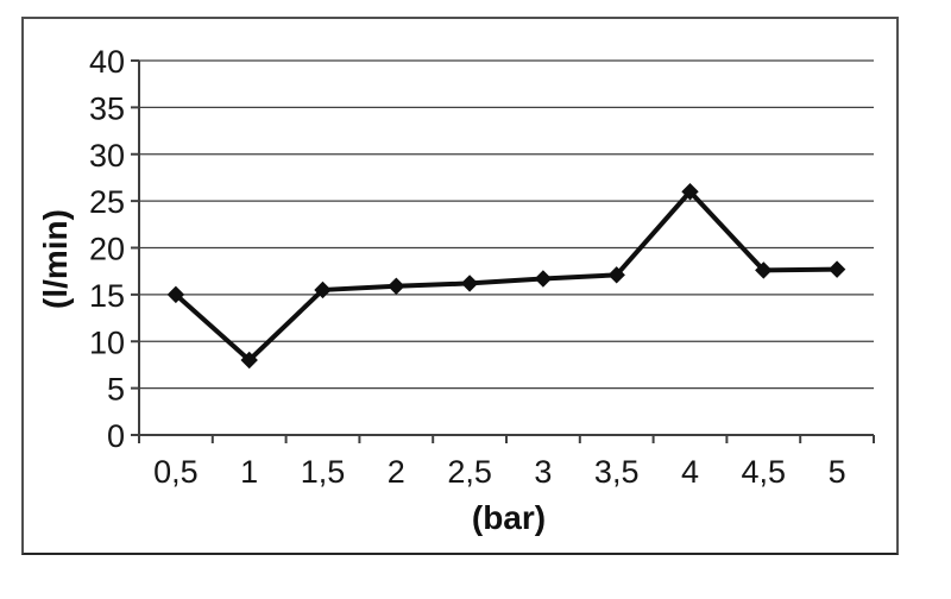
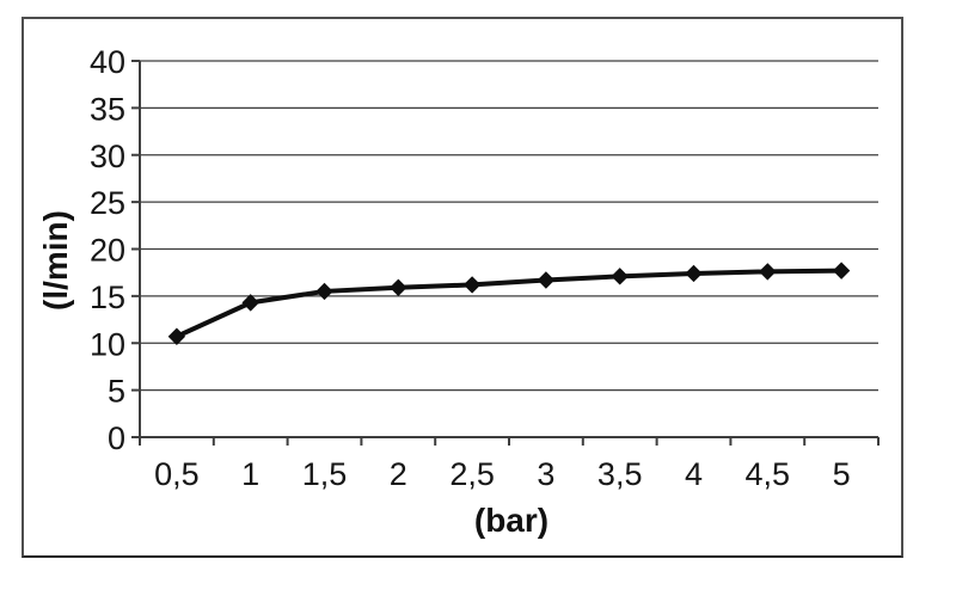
0,5: 15 -> 11
1: 8 -> 14
4: 26 -> 17
